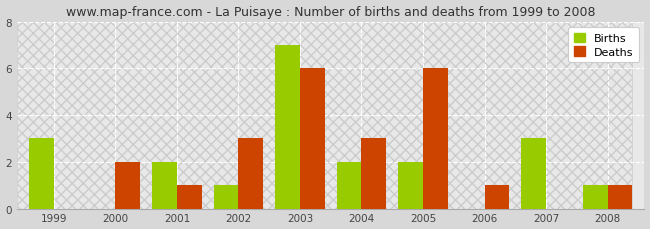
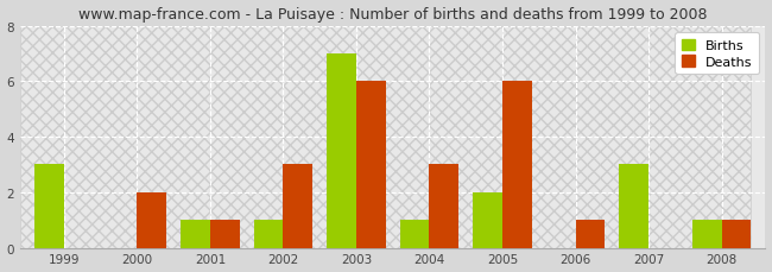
Births/2001: 2 -> 1
Births/2004: 2 -> 1
